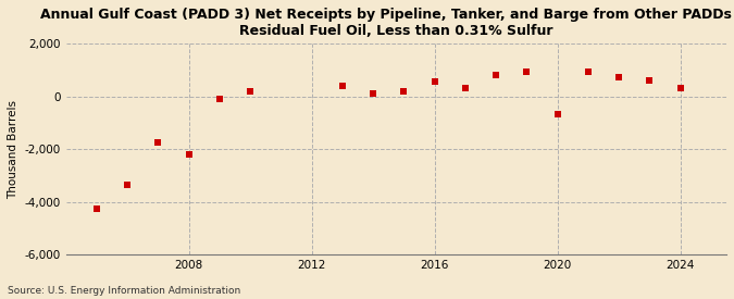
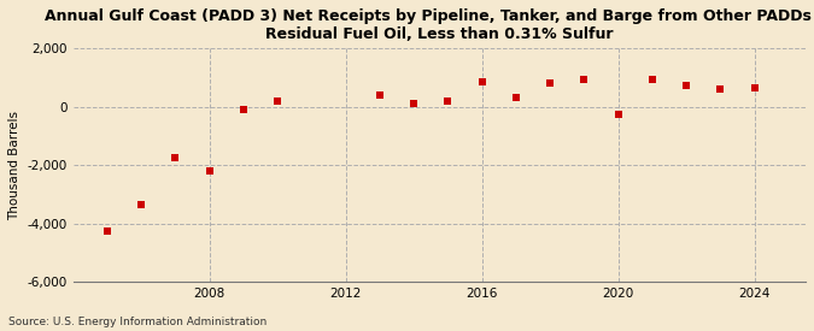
2016: 570 -> 850
2020: -680 -> -250
2024: 320 -> 650
